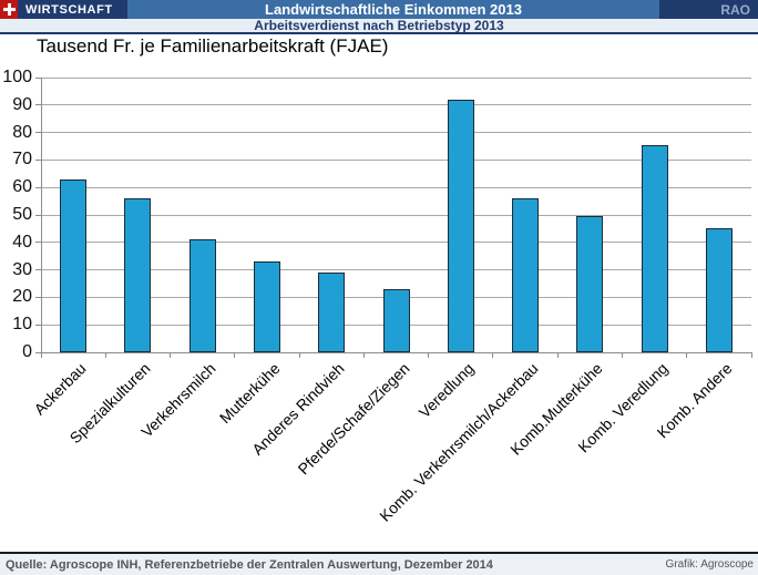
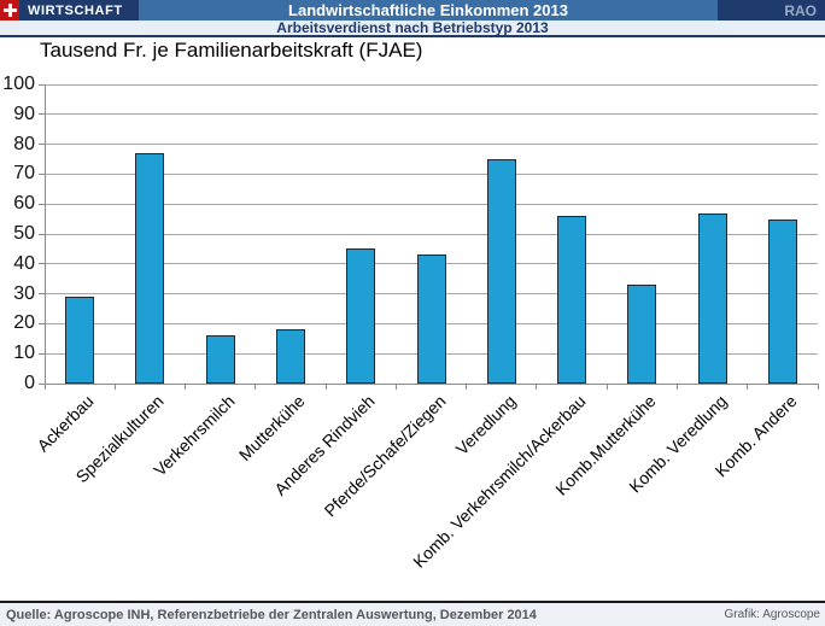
Ackerbau: 63 -> 29
Spezialkulturen: 56 -> 77
Verkehrsmilch: 41 -> 16
Mutterkühe: 33 -> 18
Anderes Rindvieh: 29 -> 45
Pferde/Schafe/Ziegen: 23 -> 43
Veredlung: 92 -> 75
Komb.Mutterkühe: 50 -> 33
Komb. Veredlung: 76 -> 57
Komb. Andere: 45 -> 55
